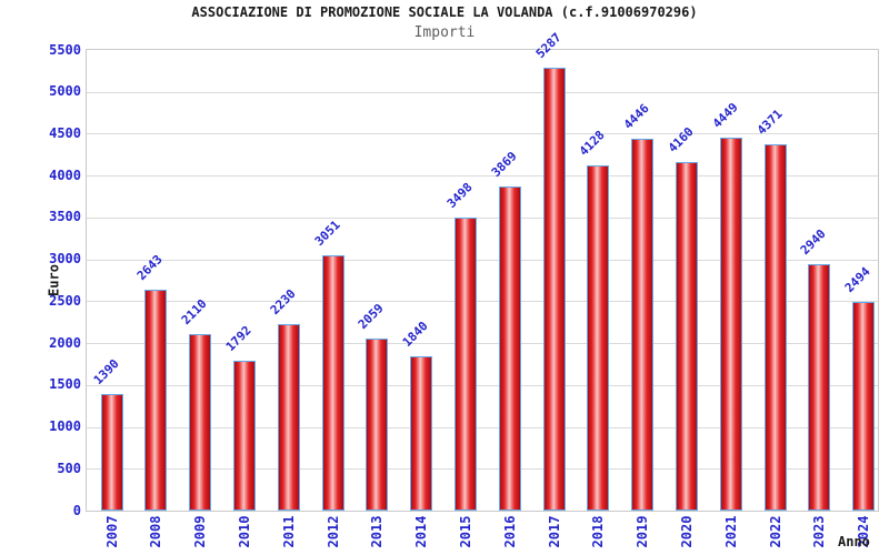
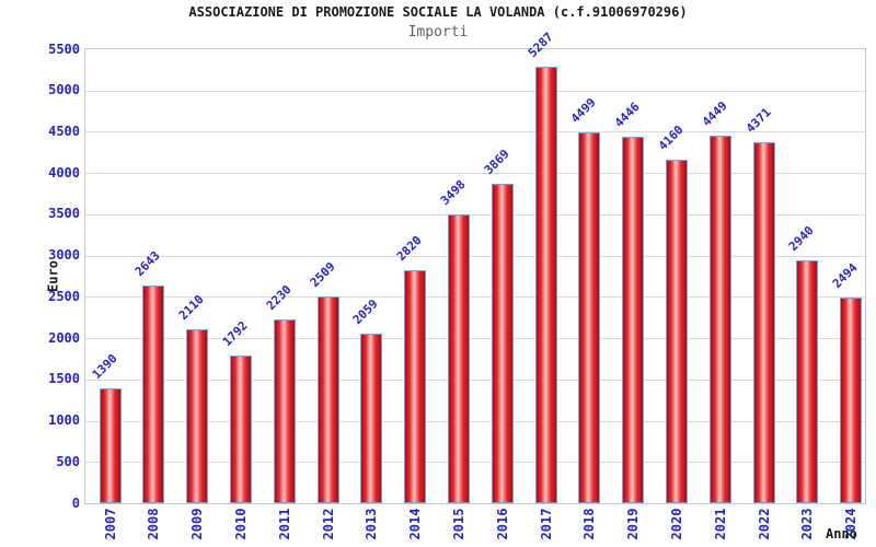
2012: 3051 -> 2509
2014: 1840 -> 2820
2018: 4128 -> 4499
